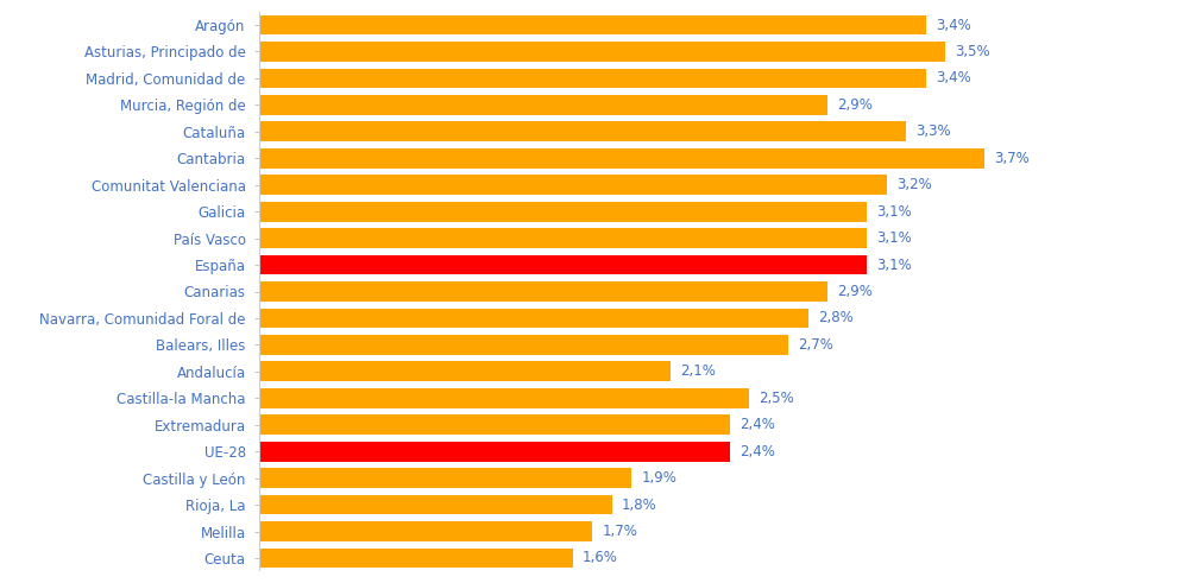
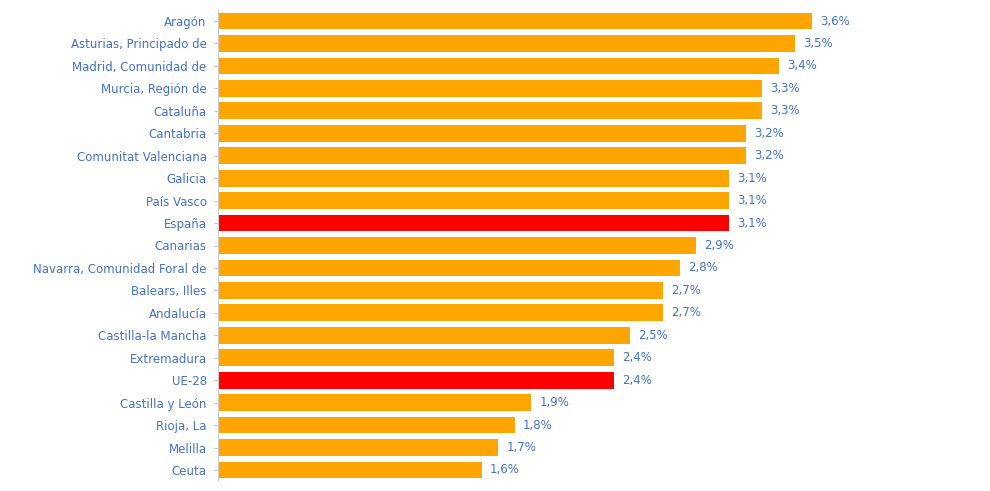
Aragón: 3,4% -> 3,6%
Murcia, Región de: 2,9% -> 3,3%
Cantabria: 3,7% -> 3,2%
Andalucía: 2,1% -> 2,7%
